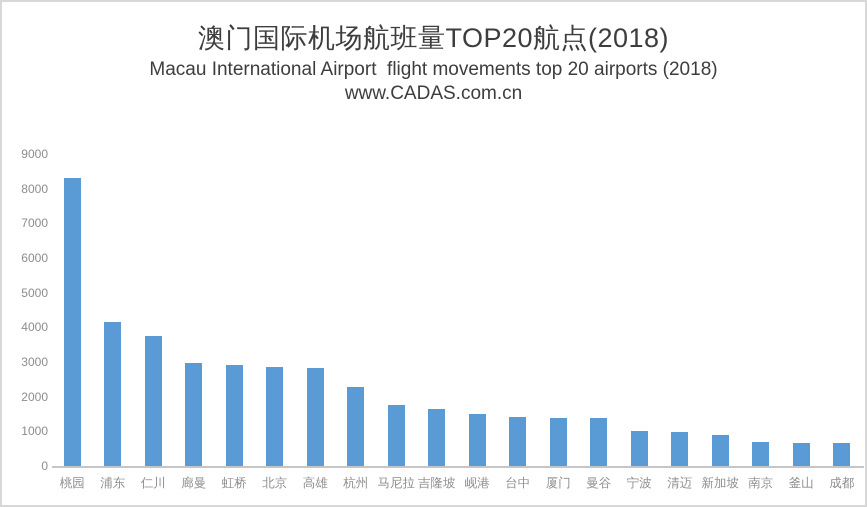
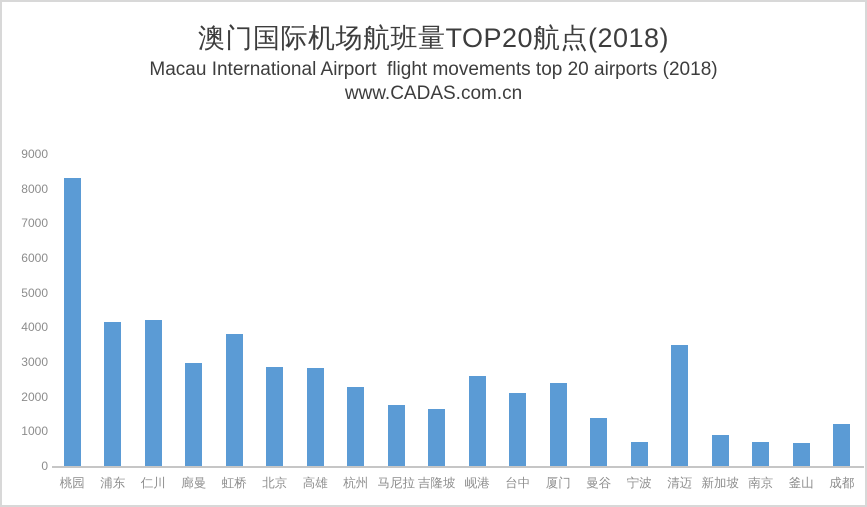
仁川: 3800 -> 4200
虹桥: 2900 -> 3800
岘港: 1500 -> 2600
台中: 1400 -> 2100
厦门: 1400 -> 2400
宁波: 1000 -> 700
清迈: 1000 -> 3500
成都: 600 -> 1200
